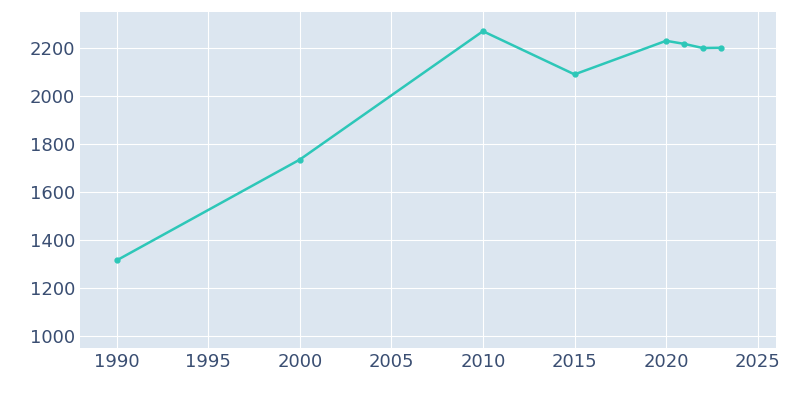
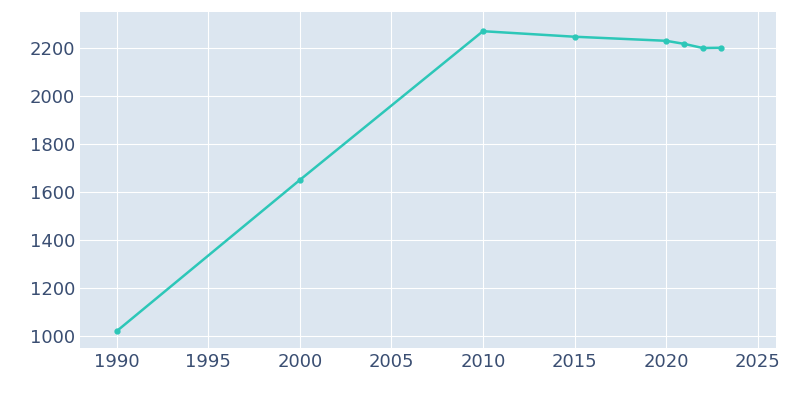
1990: 1315 -> 1020
2000: 1735 -> 1650
2015: 2090 -> 2247
